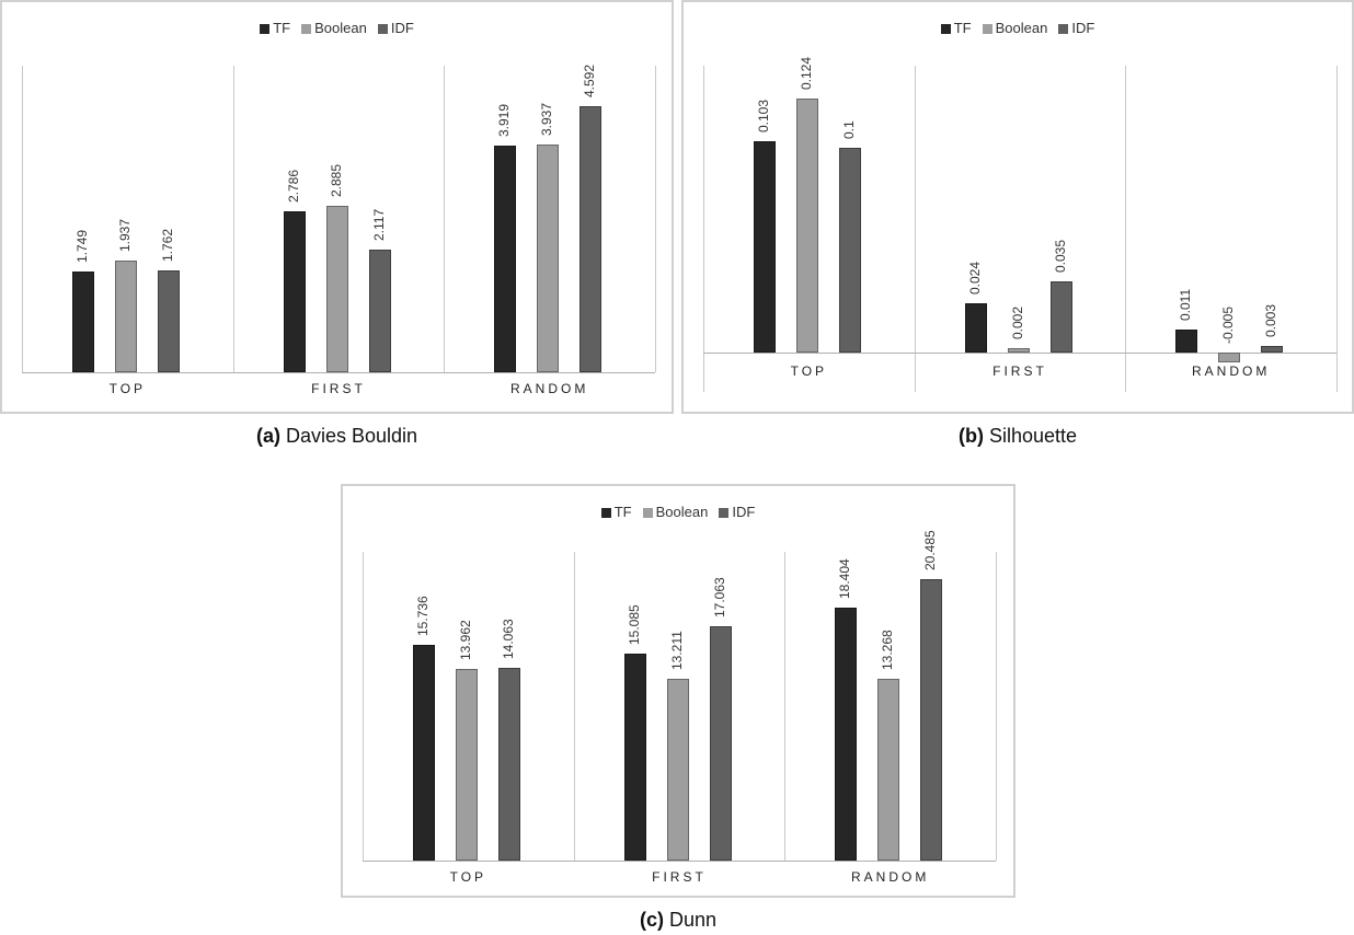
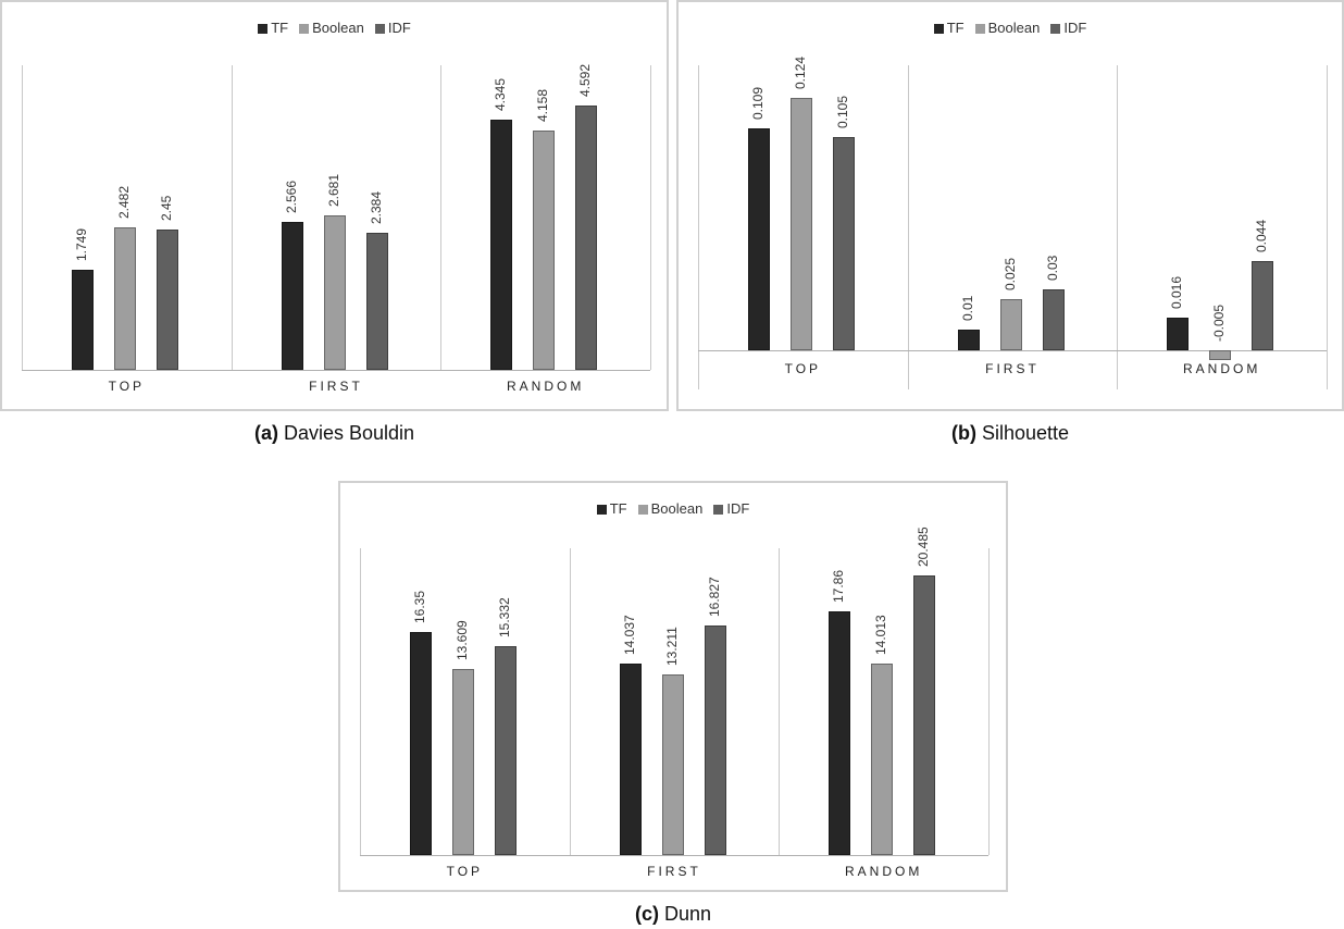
(a) Davies Bouldin/Boolean/TOP: 1.937 -> 2.482
(a) Davies Bouldin/IDF/TOP: 1.762 -> 2.45
(a) Davies Bouldin/TF/FIRST: 2.786 -> 2.566
(a) Davies Bouldin/Boolean/FIRST: 2.885 -> 2.681
(a) Davies Bouldin/IDF/FIRST: 2.117 -> 2.384
(a) Davies Bouldin/TF/RANDOM: 3.919 -> 4.345
(a) Davies Bouldin/Boolean/RANDOM: 3.937 -> 4.158
(b) Silhouette/TF/TOP: 0.103 -> 0.109
(b) Silhouette/IDF/TOP: 0.1 -> 0.105
(b) Silhouette/TF/FIRST: 0.024 -> 0.01
(b) Silhouette/Boolean/FIRST: 0.002 -> 0.025
(b) Silhouette/IDF/FIRST: 0.035 -> 0.03
(b) Silhouette/TF/RANDOM: 0.011 -> 0.016
(b) Silhouette/IDF/RANDOM: 0.003 -> 0.044
(c) Dunn/TF/TOP: 15.736 -> 16.35
(c) Dunn/Boolean/TOP: 13.962 -> 13.609
(c) Dunn/IDF/TOP: 14.063 -> 15.332
(c) Dunn/TF/FIRST: 15.085 -> 14.037
(c) Dunn/IDF/FIRST: 17.063 -> 16.827
(c) Dunn/TF/RANDOM: 18.404 -> 17.86
(c) Dunn/Boolean/RANDOM: 13.268 -> 14.013
